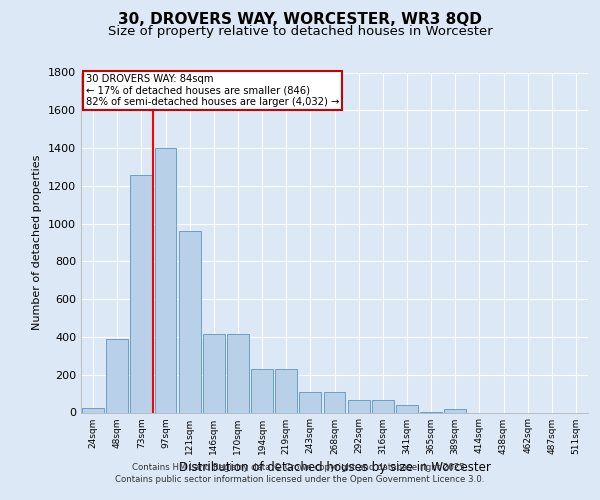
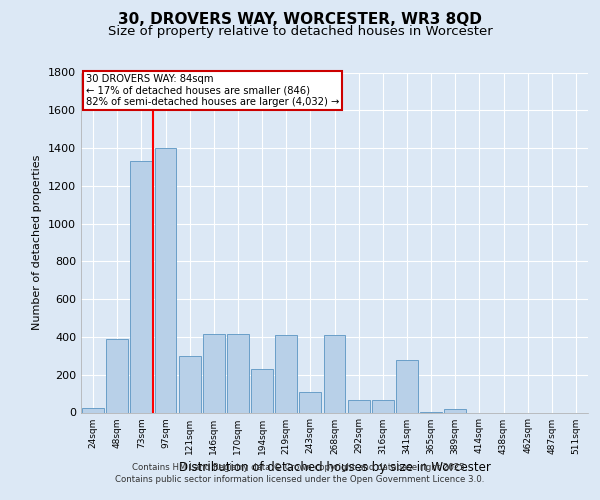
73sqm: 1260 -> 1330
121sqm: 960 -> 300
219sqm: 230 -> 410
268sqm: 110 -> 410
341sqm: 40 -> 280
